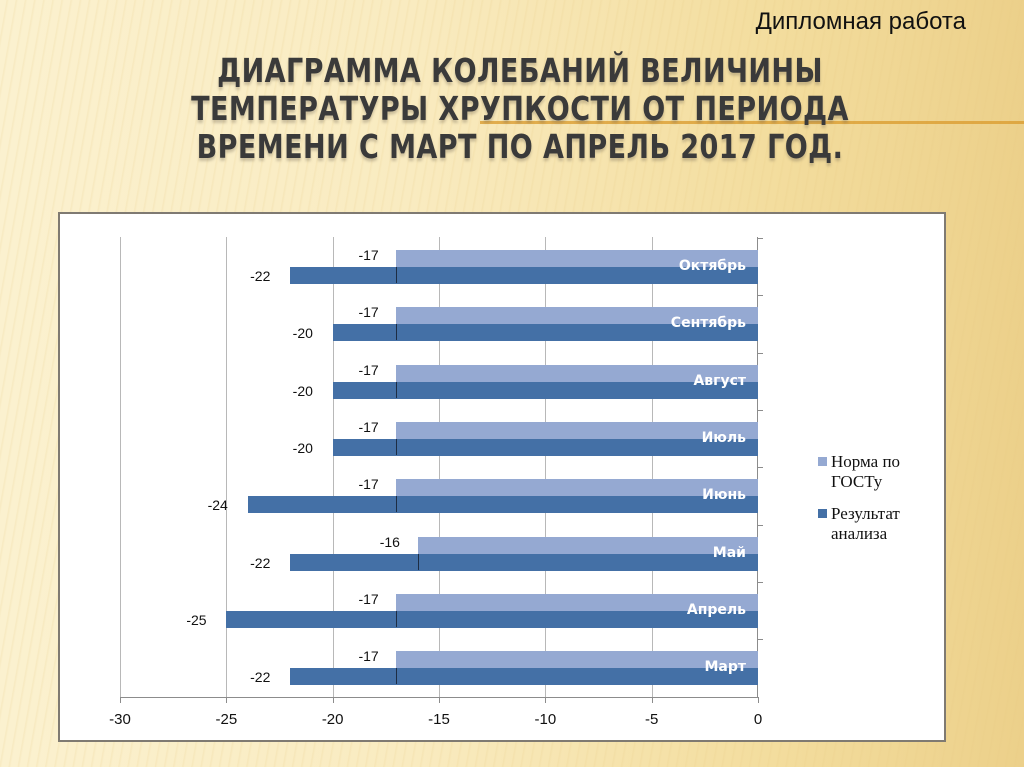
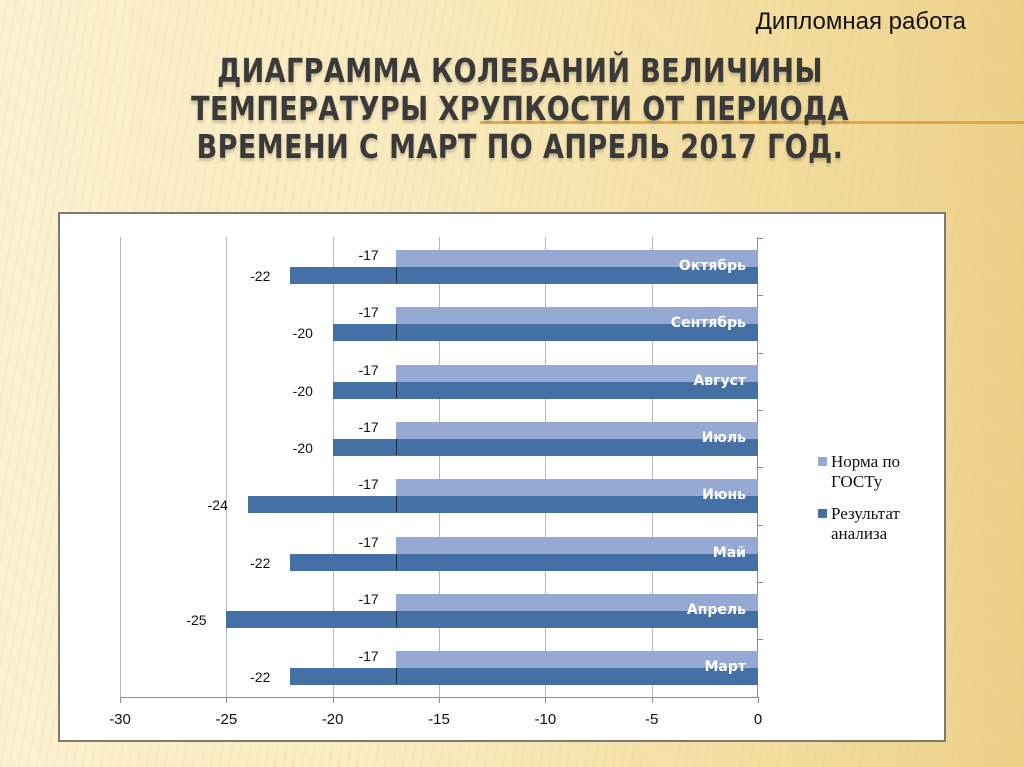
Норма по ГОСТу/Май: -16 -> -17
